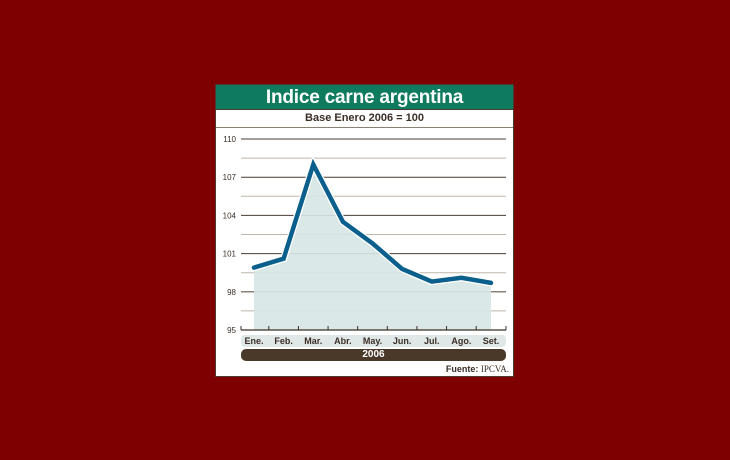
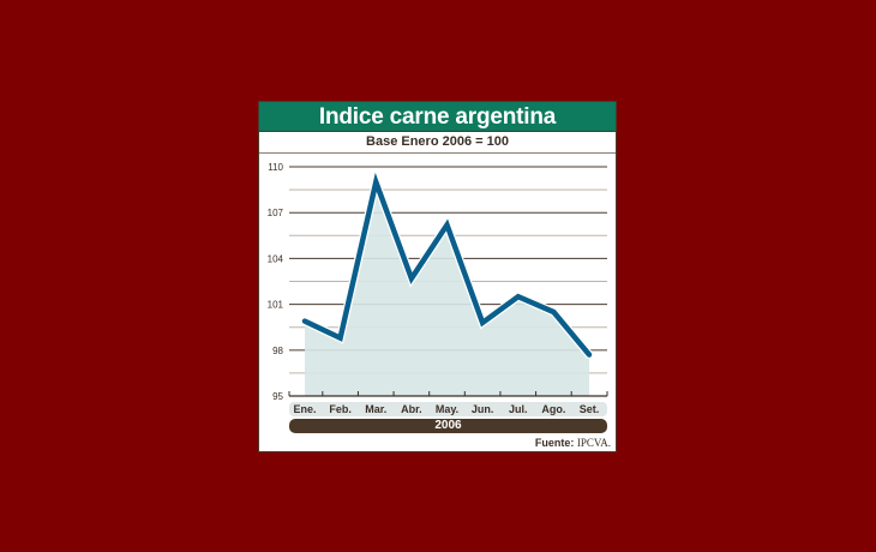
Feb.: 100.6 -> 98.8
Mar.: 108.0 -> 109.0
Abr.: 103.5 -> 102.7
May.: 101.8 -> 106.2
Jul.: 98.8 -> 101.5
Ago.: 99.1 -> 100.5
Set.: 98.7 -> 97.7
